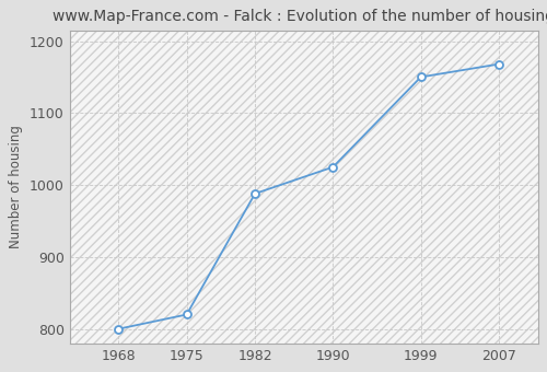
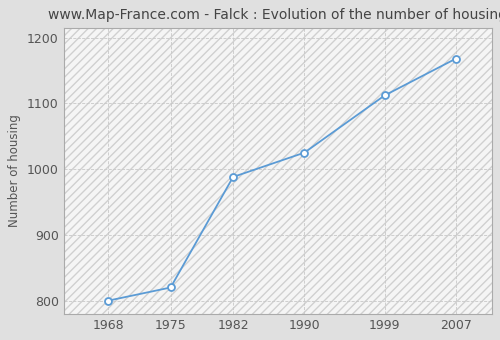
1999: 1150 -> 1112
